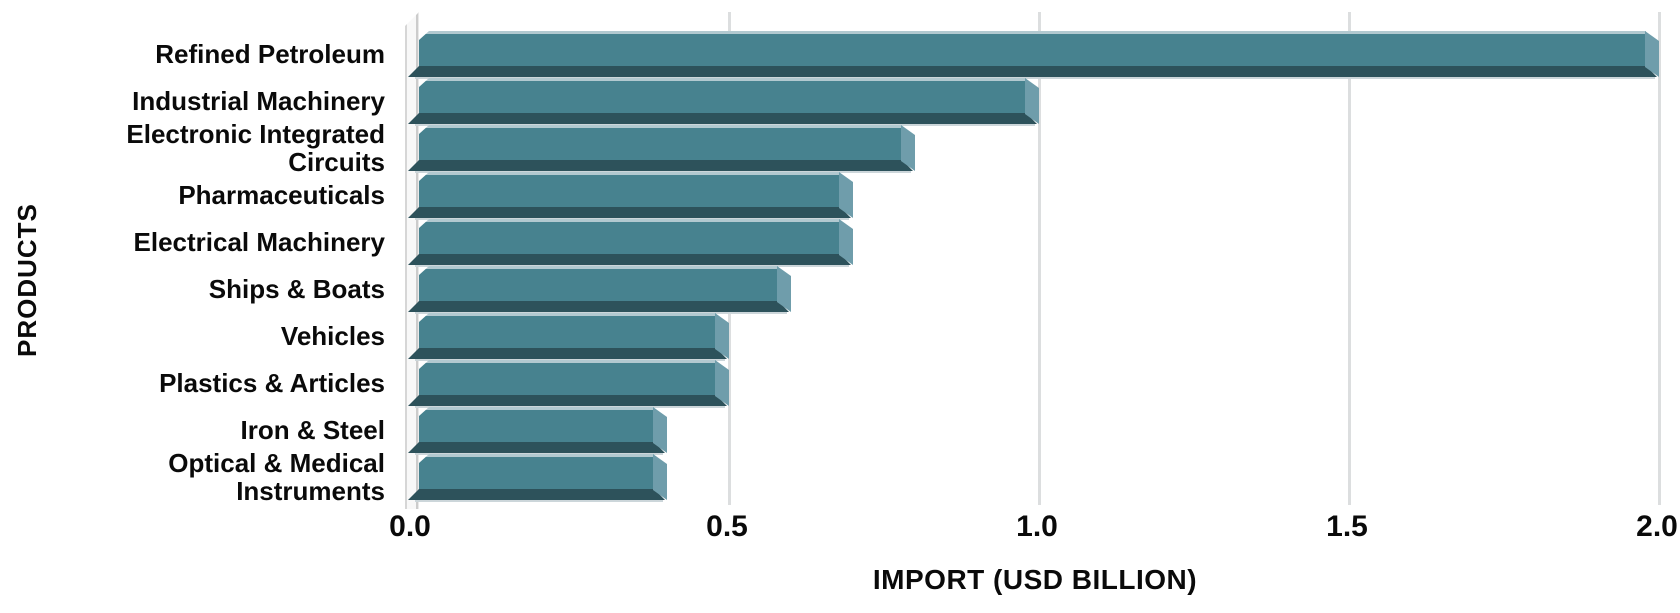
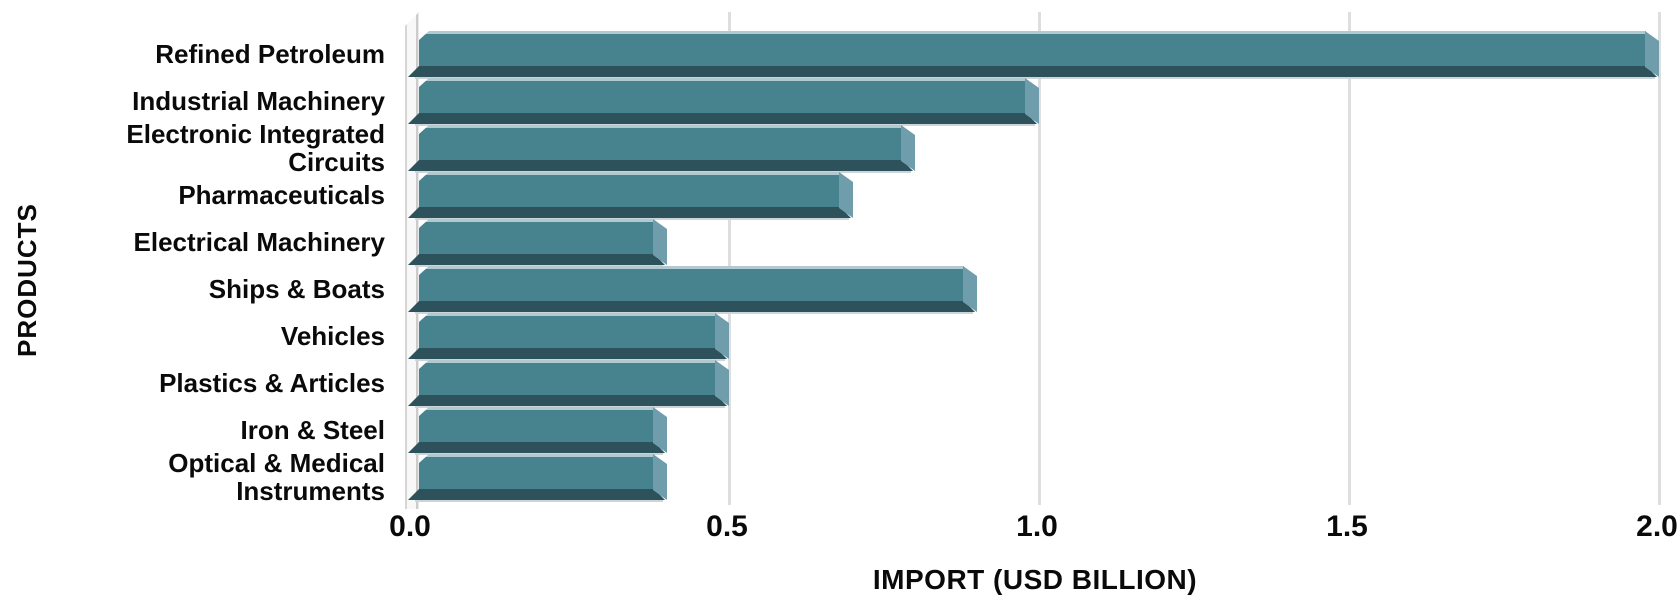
Electrical Machinery: 0.7 -> 0.4
Ships & Boats: 0.6 -> 0.9
